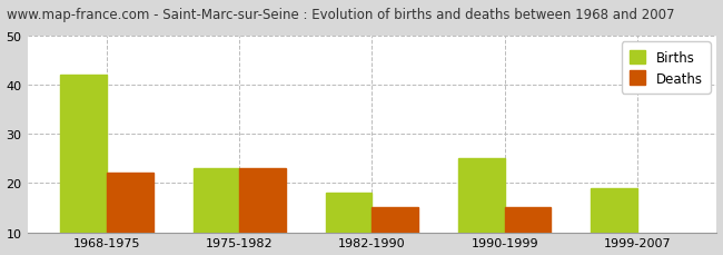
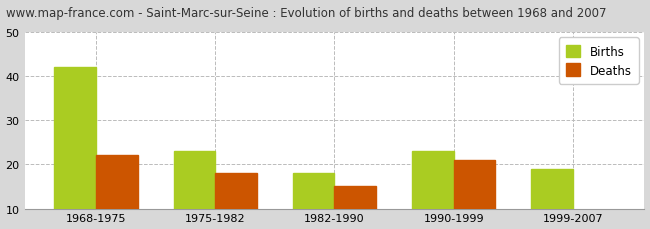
Deaths/1975-1982: 23 -> 18
Births/1990-1999: 25 -> 23
Deaths/1990-1999: 15 -> 21
